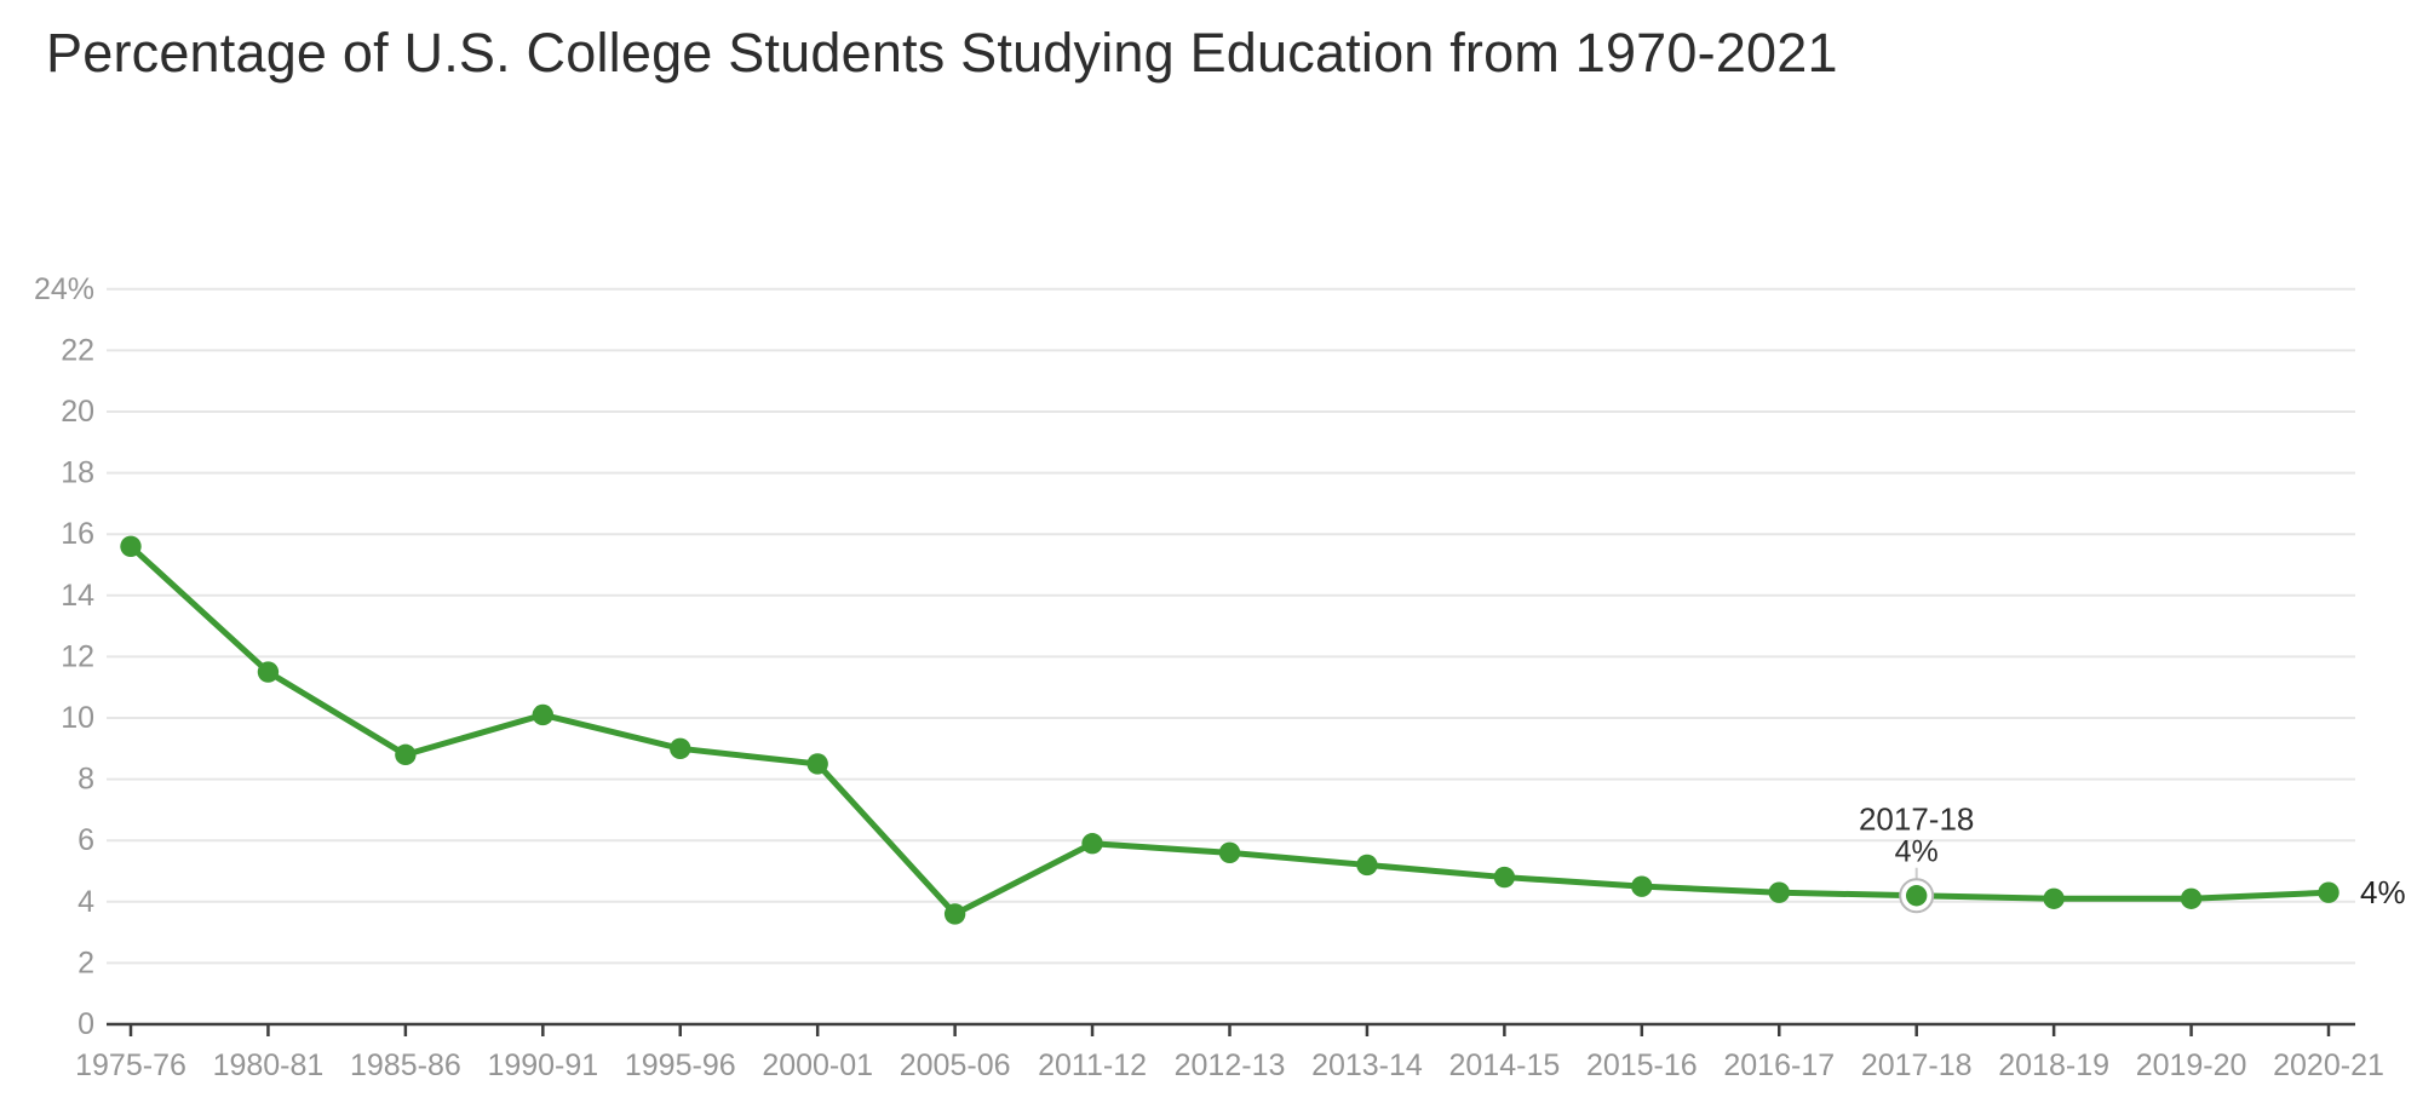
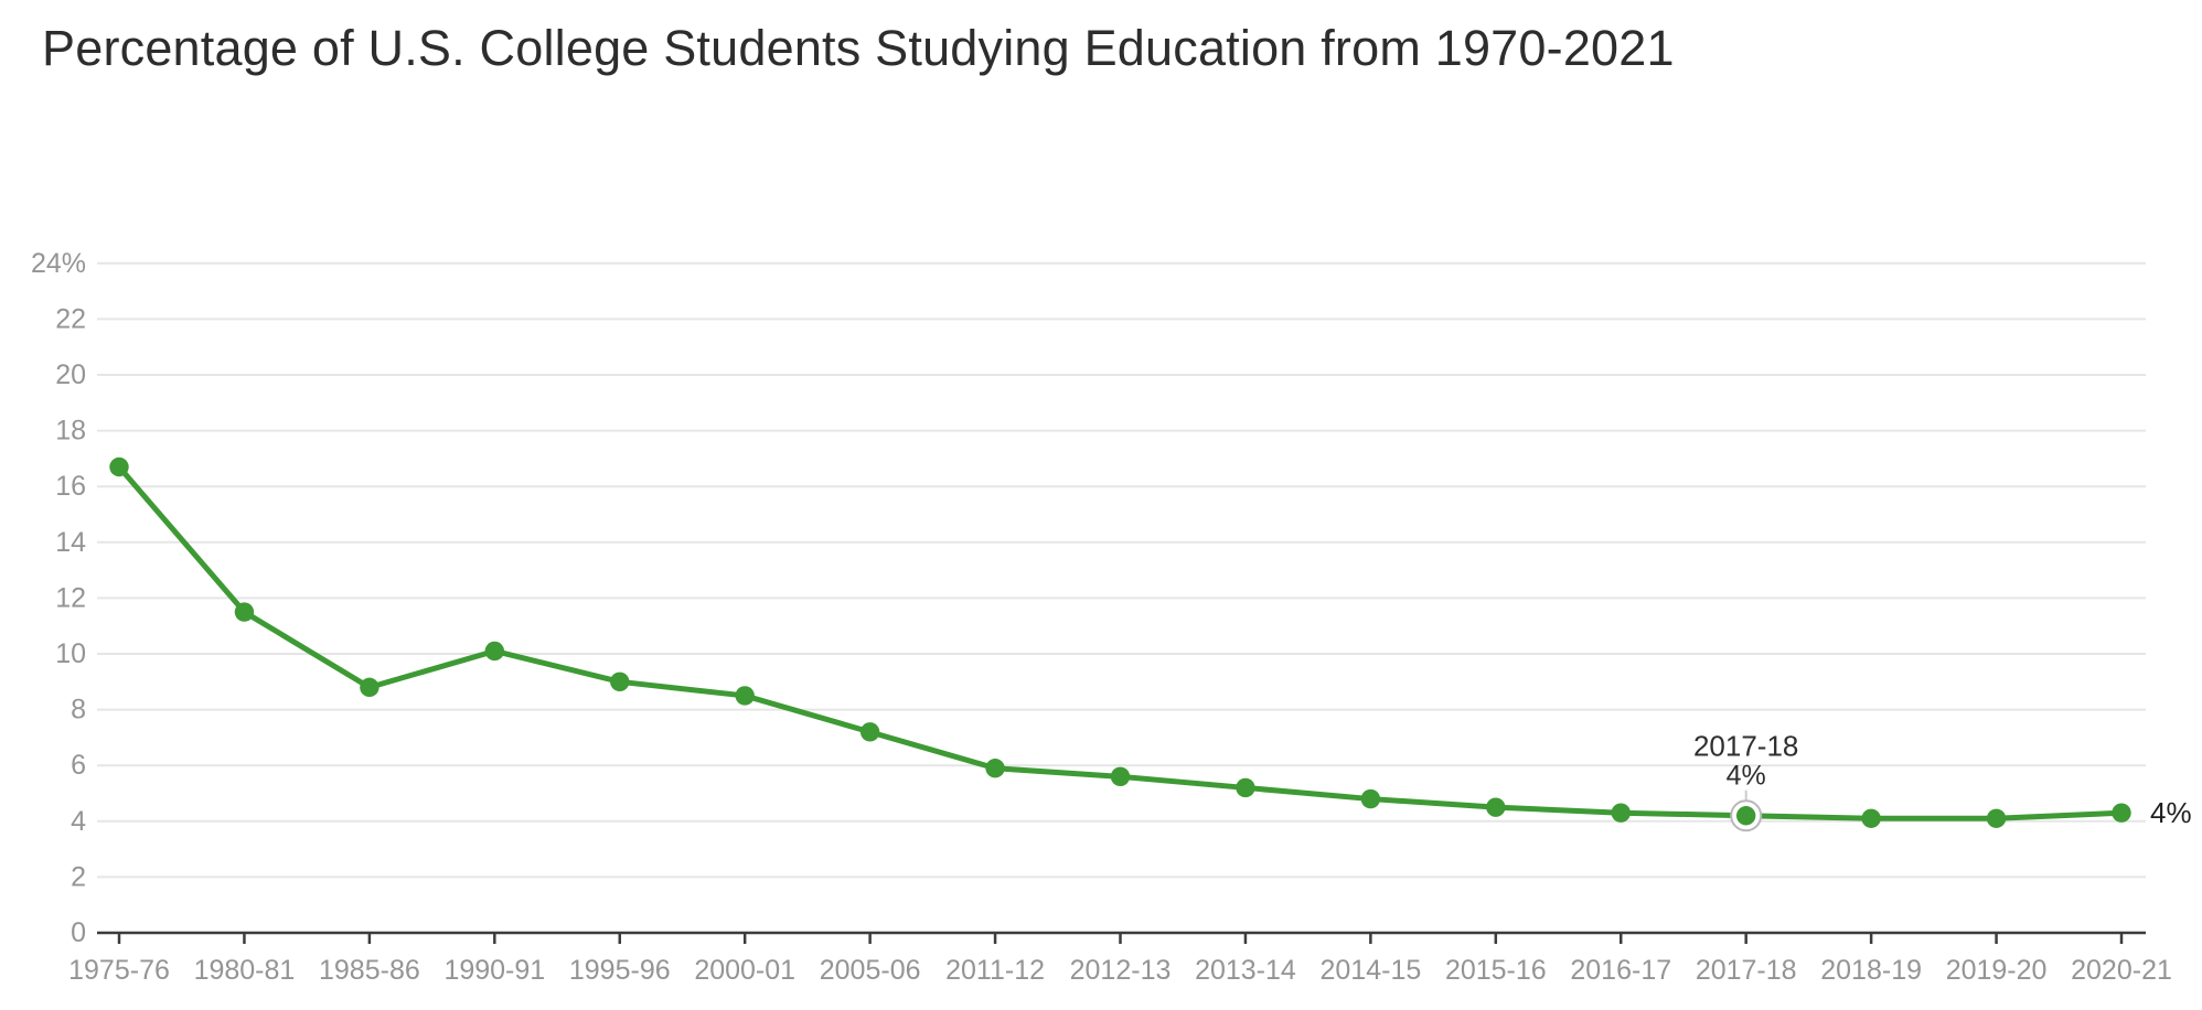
1975-76: 15.6% -> 16.7%
2005-06: 3.6% -> 7.2%
